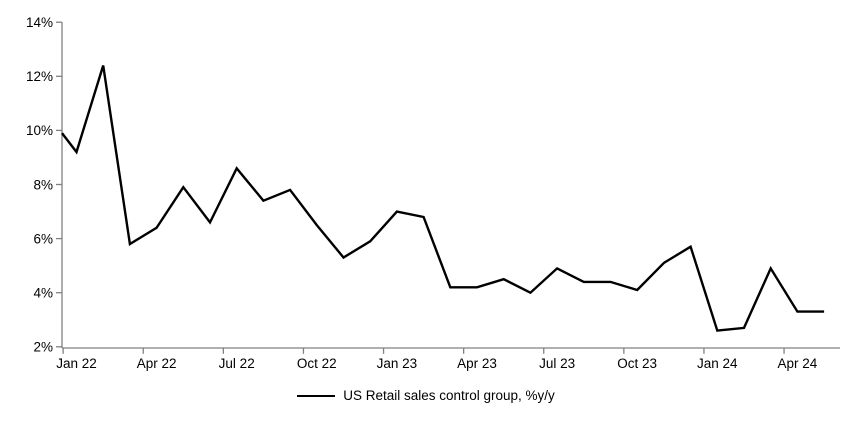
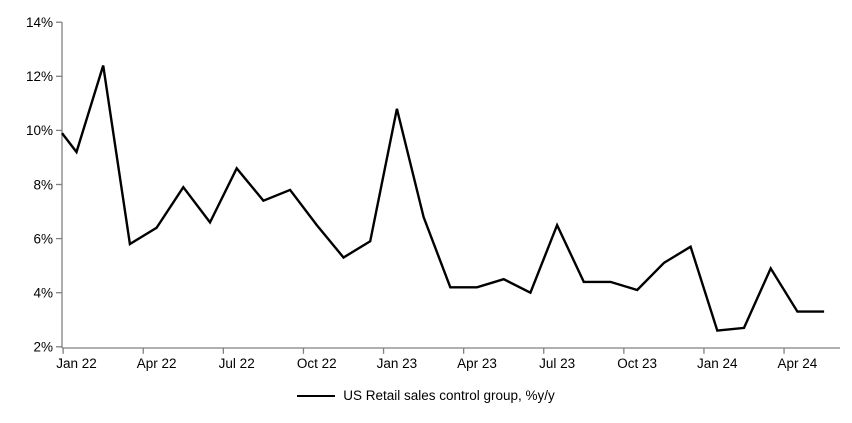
Jan 23: 7.0% -> 10.8%
Jul 23: 4.9% -> 6.5%
